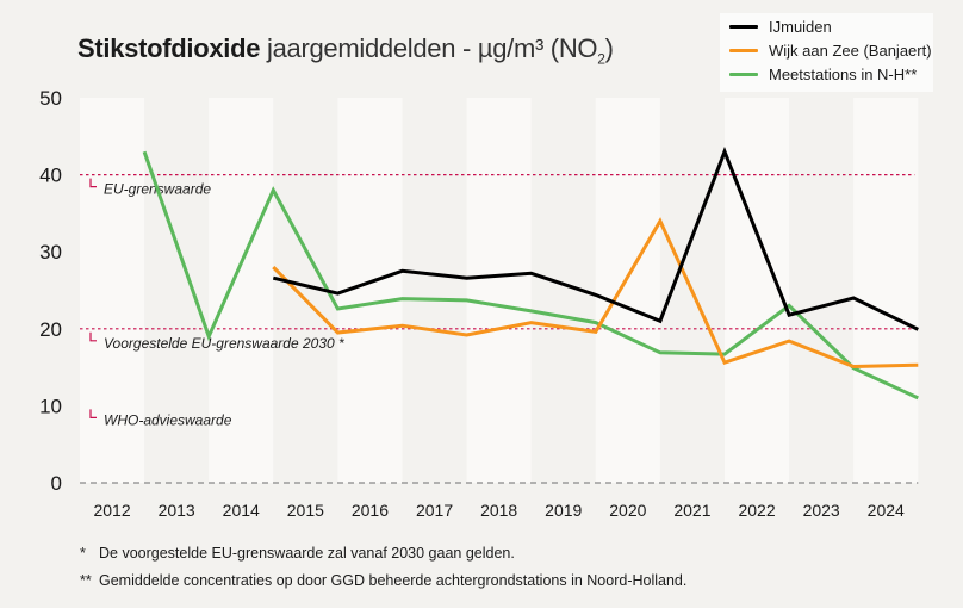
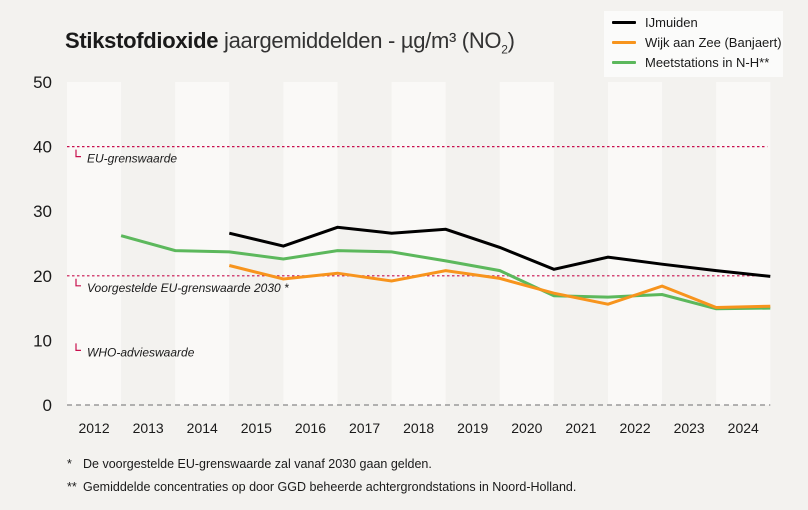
Meetstations in N-H**/2012: 43 -> 26
Meetstations in N-H**/2013: 19 -> 24
Wijk aan Zee (Banjaert)/2014: 28 -> 22
Meetstations in N-H**/2014: 38 -> 24
Wijk aan Zee (Banjaert)/2020: 34 -> 17
IJmuiden/2021: 43 -> 23
Meetstations in N-H**/2022: 23 -> 17
IJmuiden/2023: 24 -> 21
Meetstations in N-H**/2024: 11 -> 15
